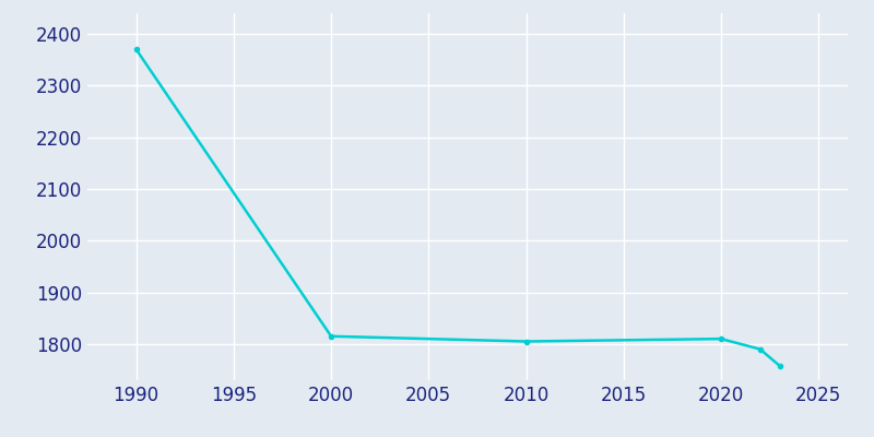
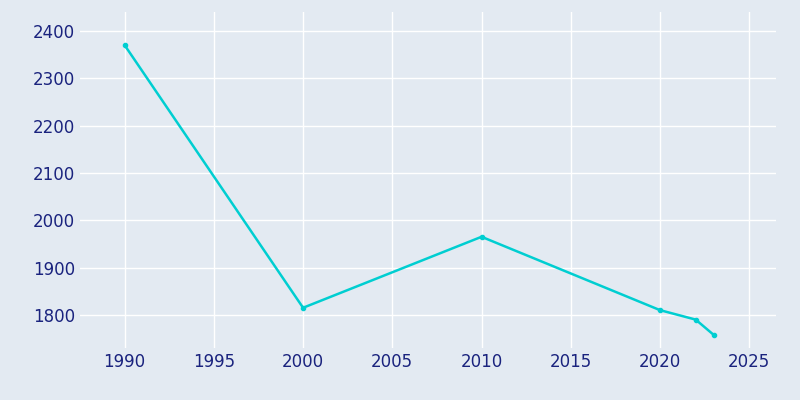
2010: 1805 -> 1965
